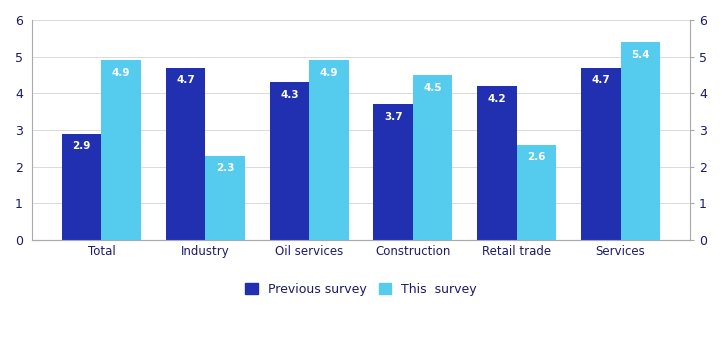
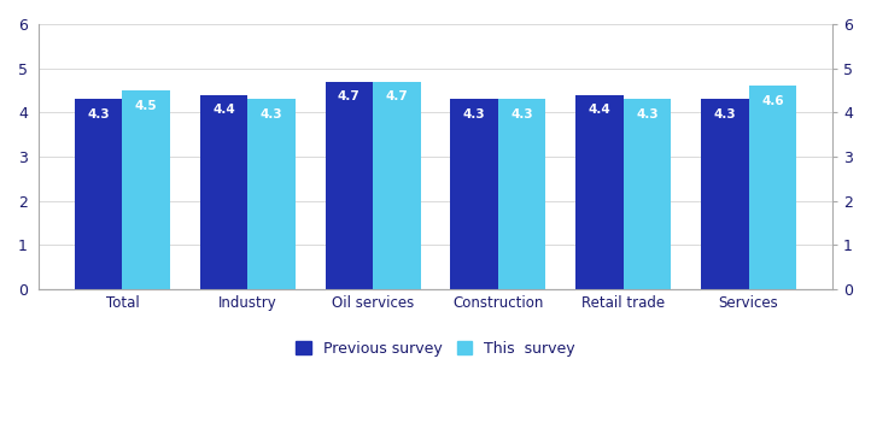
Previous survey/Total: 2.9 -> 4.3
This survey/Total: 4.9 -> 4.5
Previous survey/Industry: 4.7 -> 4.4
This survey/Industry: 2.3 -> 4.3
Previous survey/Oil services: 4.3 -> 4.7
This survey/Oil services: 4.9 -> 4.7
Previous survey/Construction: 3.7 -> 4.3
This survey/Construction: 4.5 -> 4.3
Previous survey/Retail trade: 4.2 -> 4.4
This survey/Retail trade: 2.6 -> 4.3
Previous survey/Services: 4.7 -> 4.3
This survey/Services: 5.4 -> 4.6
